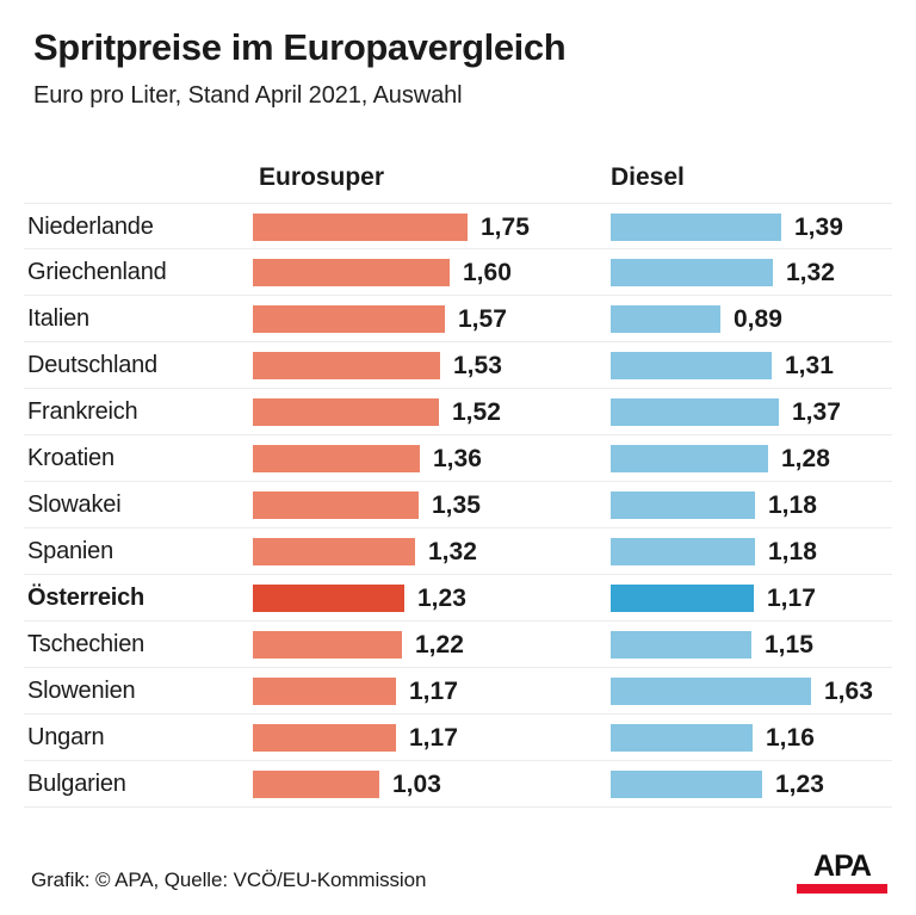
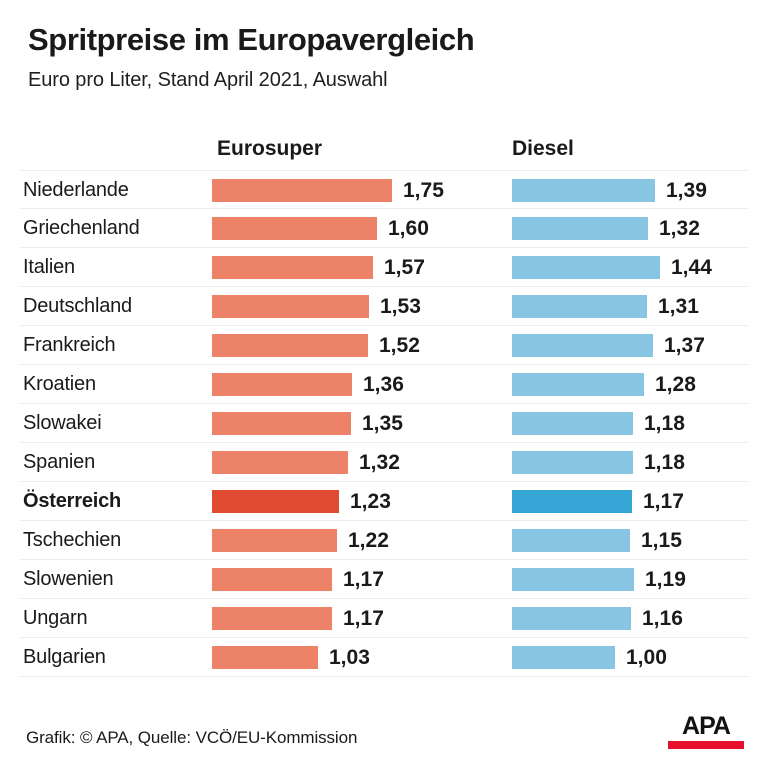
Diesel/Italien: 0,89 -> 1,44
Diesel/Slowenien: 1,63 -> 1,19
Diesel/Bulgarien: 1,23 -> 1,00
